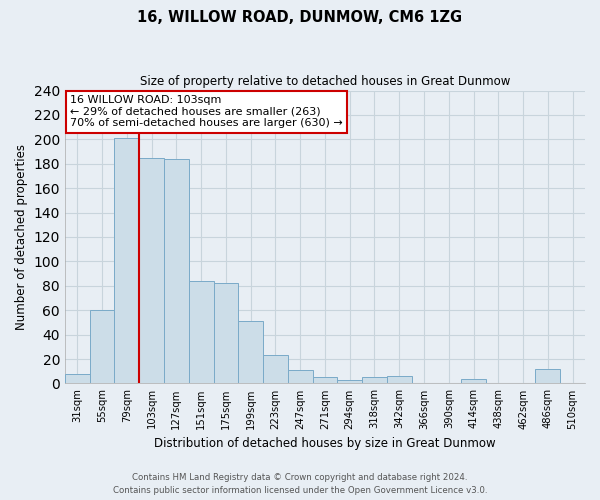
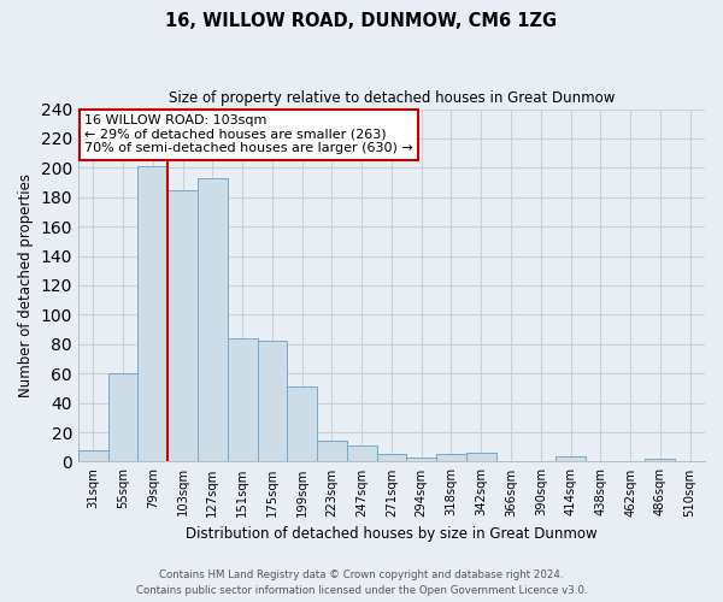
127sqm: 184 -> 193
223sqm: 23 -> 14
486sqm: 12 -> 2
